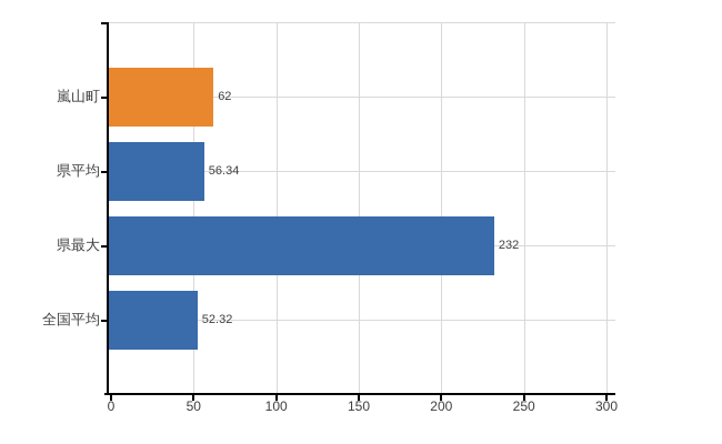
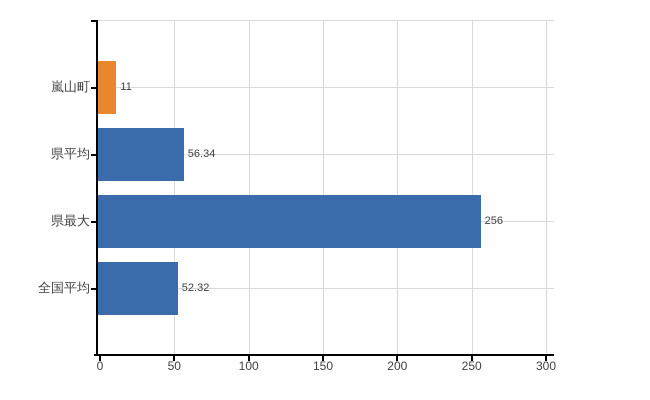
嵐山町: 62 -> 11
県最大: 232 -> 256
